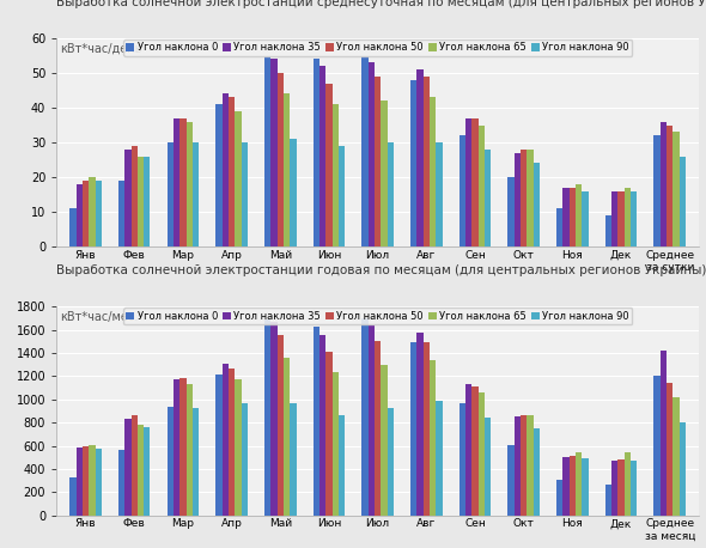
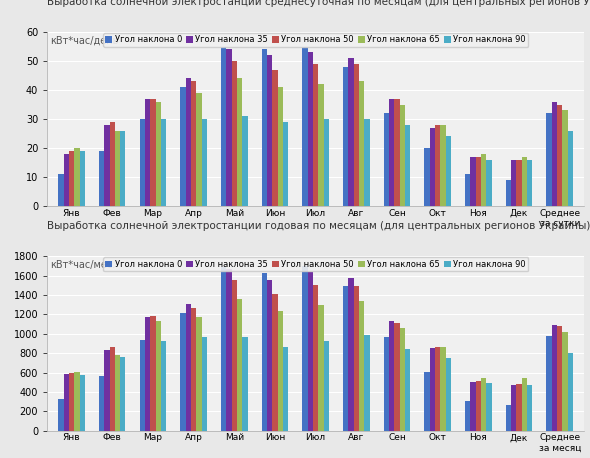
Угол наклона 0/Среднее за месяц: 1200 -> 980
Угол наклона 35/Среднее за месяц: 1420 -> 1090
Угол наклона 50/Среднее за месяц: 1140 -> 1080
